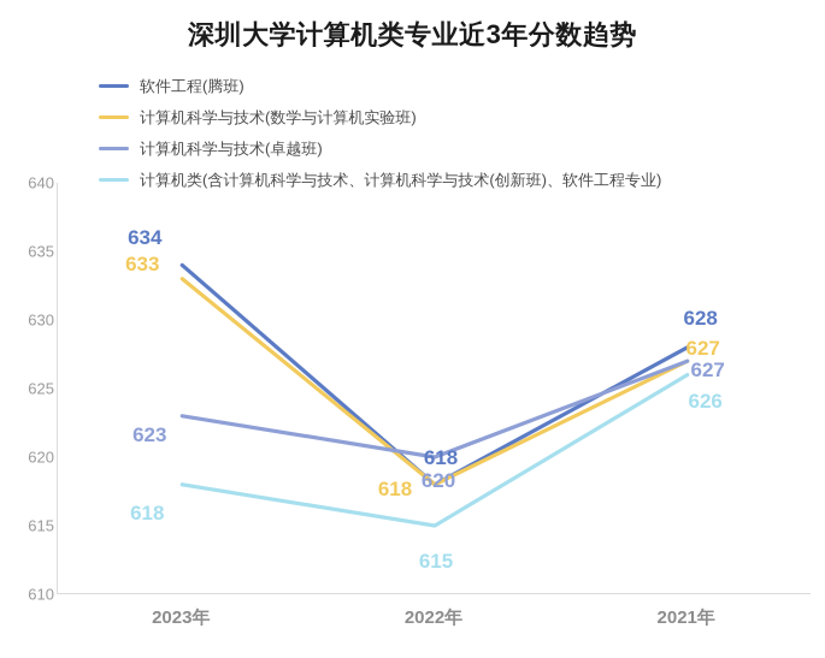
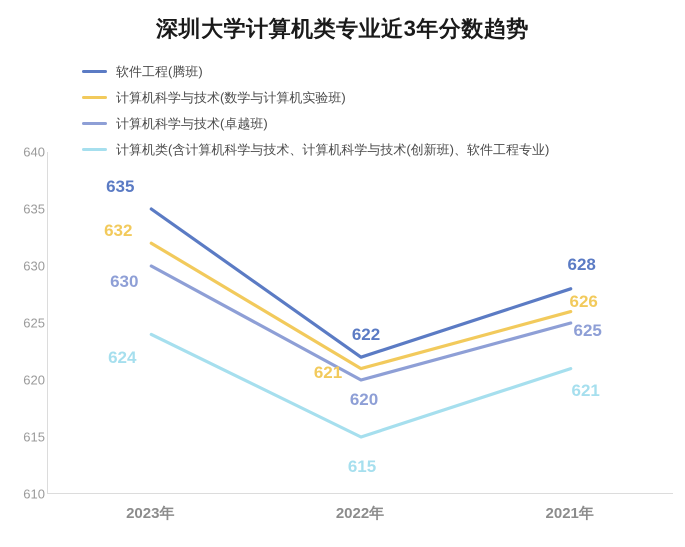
软件工程(腾班)/2023年: 634 -> 635
计算机科学与技术(数学与计算机实验班)/2023年: 633 -> 632
计算机科学与技术(卓越班)/2023年: 623 -> 630
计算机类(含计算机科学与技术、计算机科学与技术(创新班)、软件工程专业)/2023年: 618 -> 624
软件工程(腾班)/2022年: 618 -> 622
计算机科学与技术(数学与计算机实验班)/2022年: 618 -> 621
计算机科学与技术(数学与计算机实验班)/2021年: 627 -> 626
计算机科学与技术(卓越班)/2021年: 627 -> 625
计算机类(含计算机科学与技术、计算机科学与技术(创新班)、软件工程专业)/2021年: 626 -> 621
